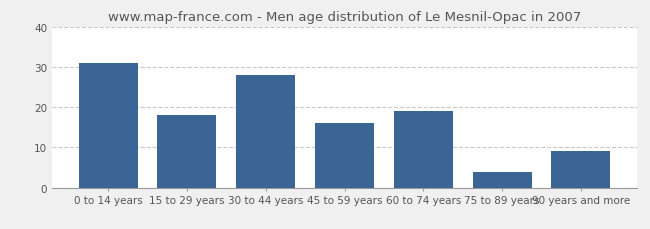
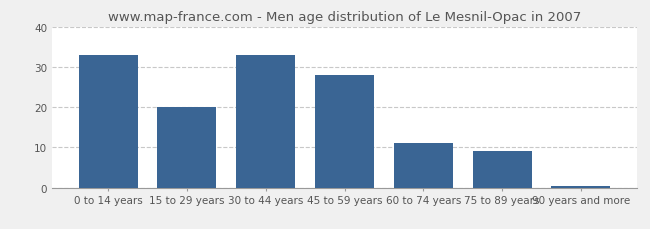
0 to 14 years: 31.0 -> 33.0
15 to 29 years: 18.0 -> 20.0
30 to 44 years: 28.0 -> 33.0
45 to 59 years: 16.0 -> 28.0
60 to 74 years: 19.0 -> 11.0
75 to 89 years: 4.0 -> 9.0
90 years and more: 9.0 -> 0.5
